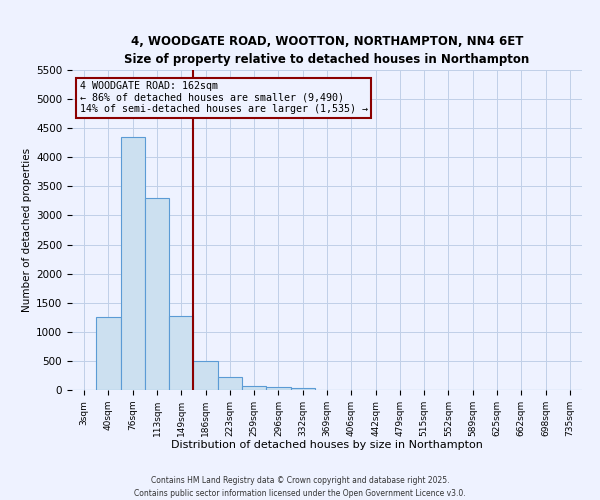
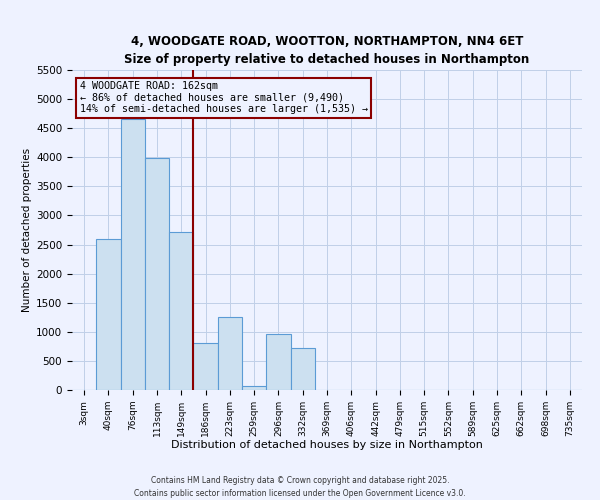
40sqm: 1250 -> 2600
76sqm: 4350 -> 4660
113sqm: 3300 -> 3980
149sqm: 1280 -> 2720
186sqm: 500 -> 800
223sqm: 220 -> 1260
296sqm: 50 -> 960
332sqm: 40 -> 720
